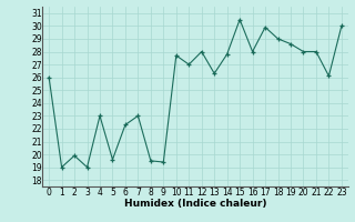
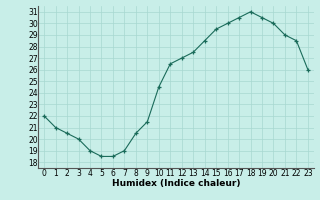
0: 26.0 -> 22.0
1: 19.0 -> 21.0
2: 19.9 -> 20.5
3: 19.0 -> 20.0
4: 23.0 -> 19.0
5: 19.6 -> 18.5
6: 22.3 -> 18.5
7: 23.0 -> 19.0
8: 19.5 -> 20.5
9: 19.4 -> 21.5
10: 27.7 -> 24.5
11: 27.0 -> 26.5
12: 28.0 -> 27.0
13: 26.3 -> 27.5
14: 27.8 -> 28.5
15: 30.5 -> 29.5
16: 28.0 -> 30.0
17: 29.9 -> 30.5
18: 29.0 -> 31.0
19: 28.6 -> 30.5
20: 28.0 -> 30.0
21: 28.0 -> 29.0
22: 26.1 -> 28.5
23: 30.0 -> 26.0
